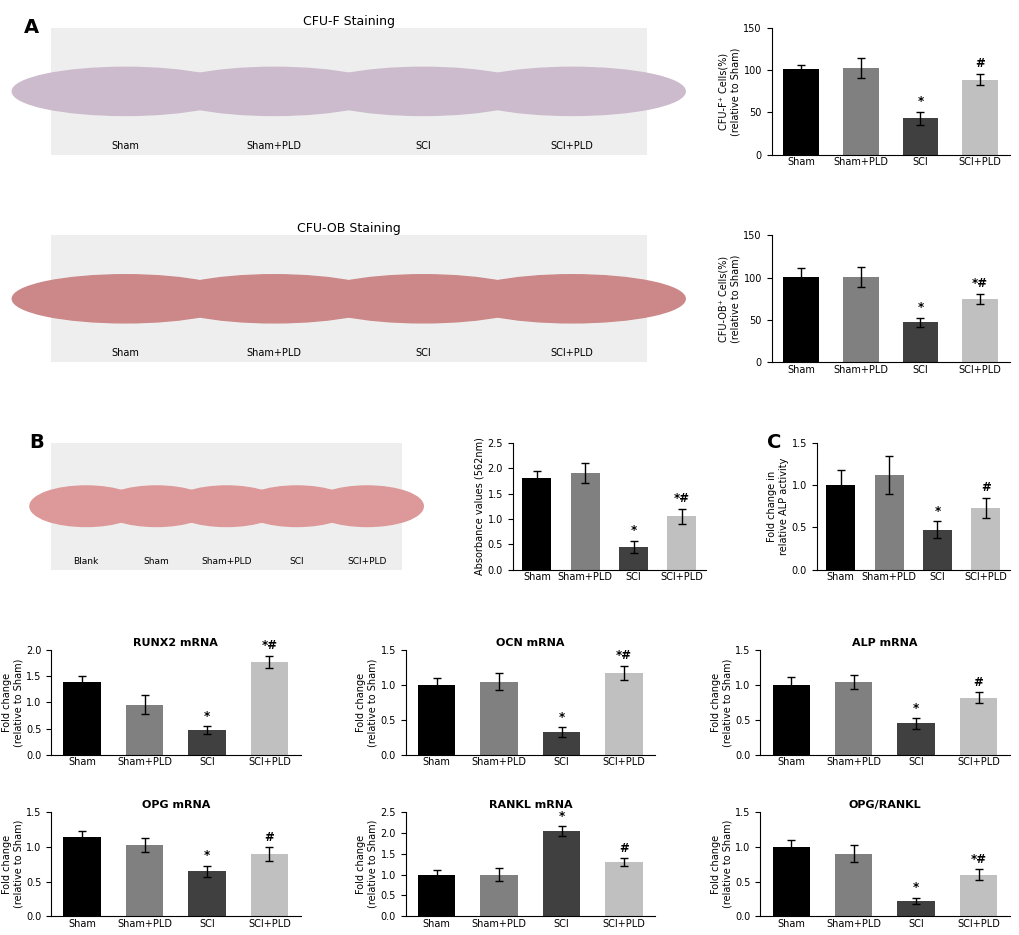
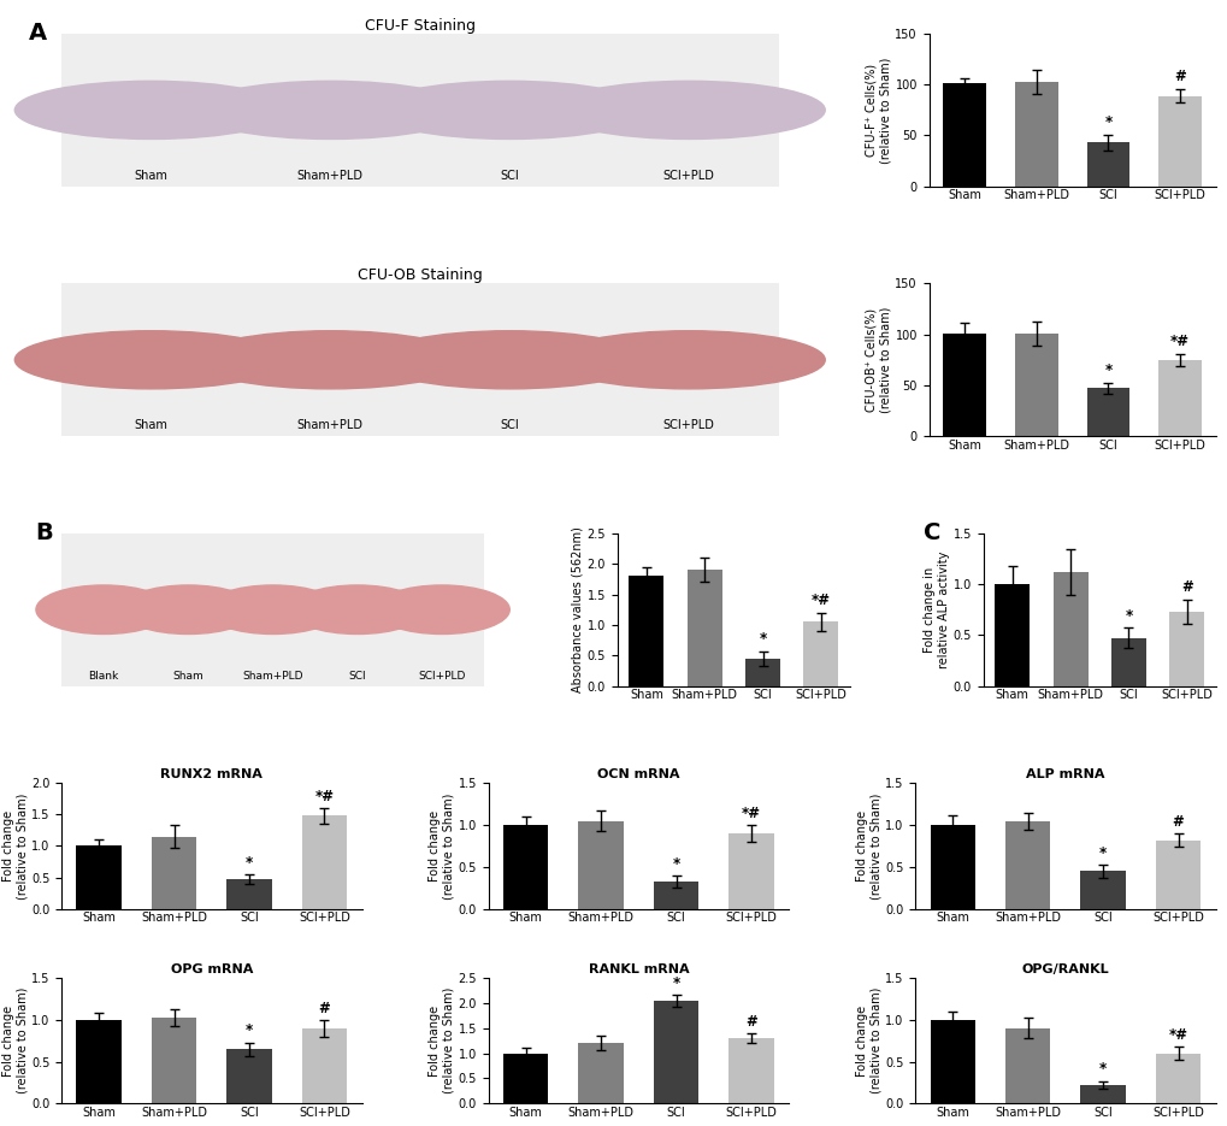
RUNX2 mRNA/Sham: 1.40 -> 1.00
RUNX2 mRNA/Sham+PLD: 0.96 -> 1.15
RUNX2 mRNA/SCI+PLD: 1.78 -> 1.48
OCN mRNA/SCI+PLD: 1.18 -> 0.90
OPG mRNA/Sham: 1.14 -> 1.00
RANKL mRNA/Sham+PLD: 1.00 -> 1.20
